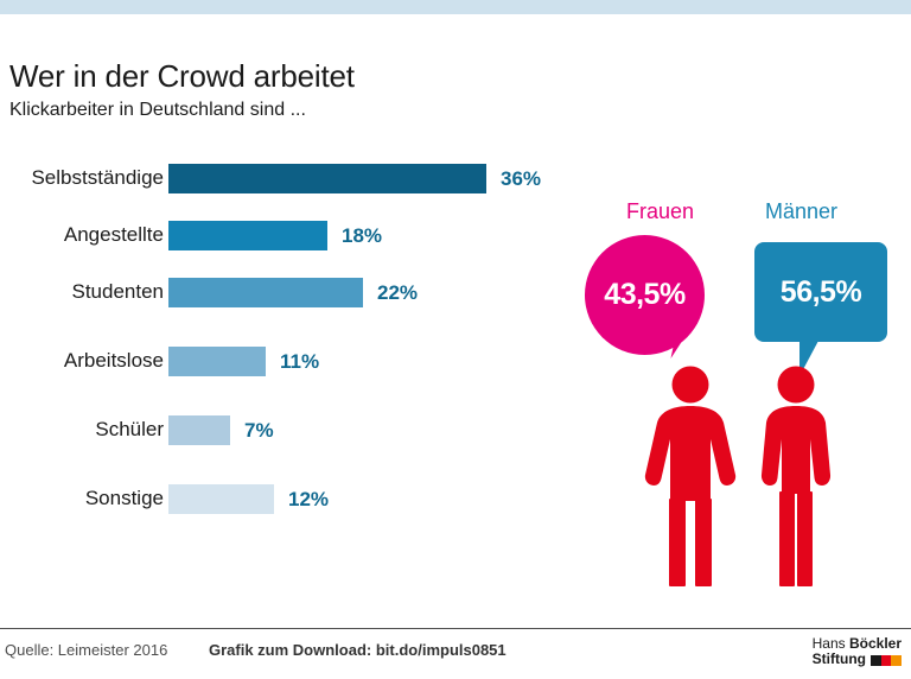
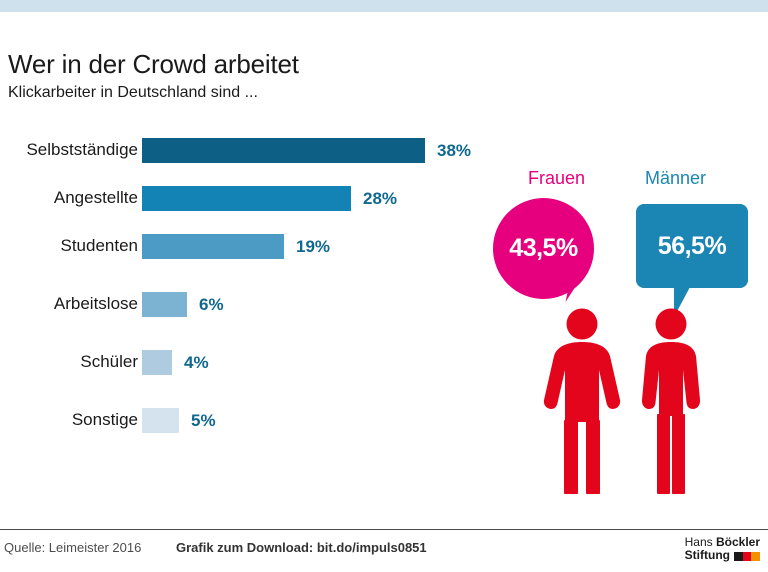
Selbstständige: 36% -> 38%
Angestellte: 18% -> 28%
Studenten: 22% -> 19%
Arbeitslose: 11% -> 6%
Schüler: 7% -> 4%
Sonstige: 12% -> 5%
